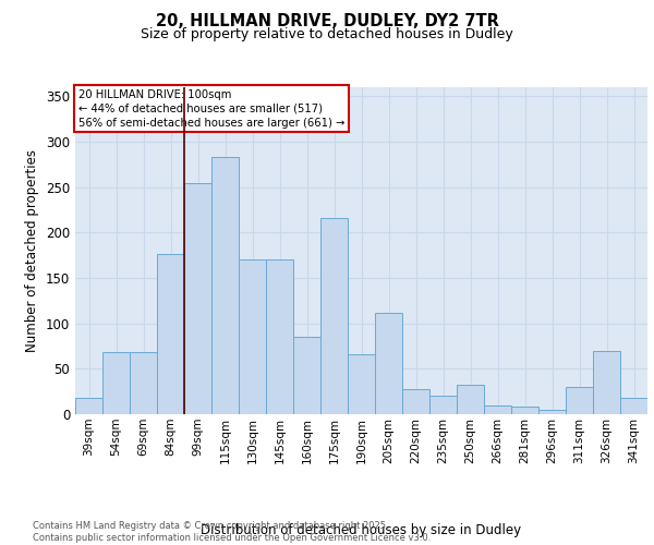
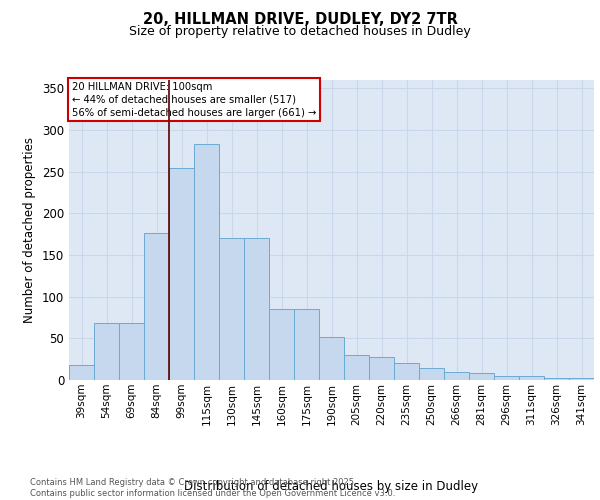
175sqm: 216 -> 85
190sqm: 66 -> 52
205sqm: 112 -> 30
250sqm: 32 -> 14
311sqm: 30 -> 5
326sqm: 70 -> 2
341sqm: 18 -> 2
